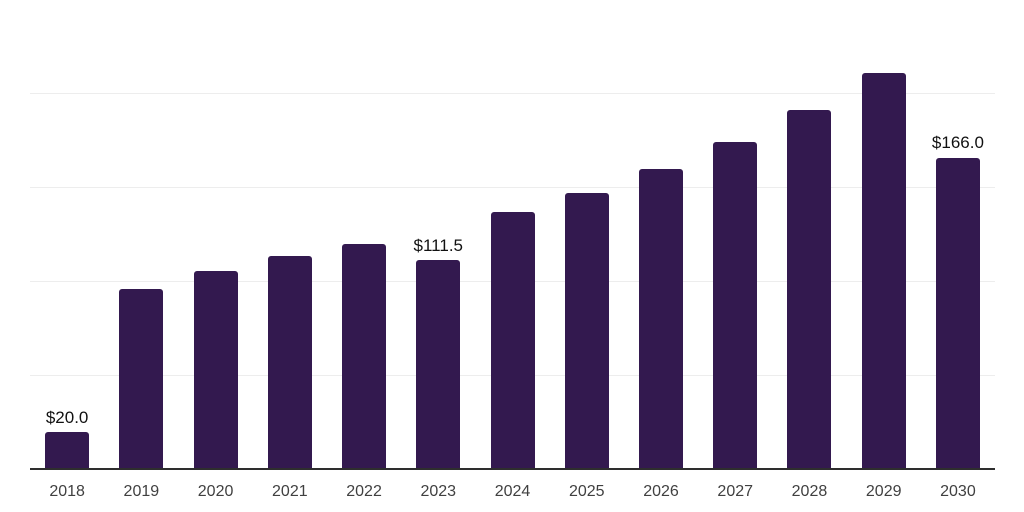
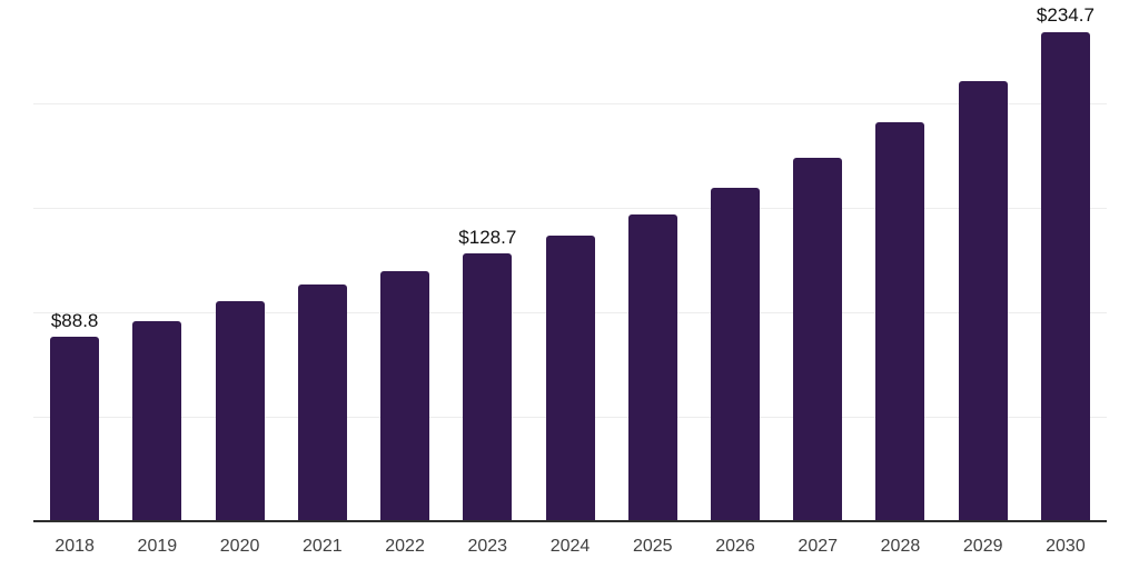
2018: $20.0 -> $88.8
2023: $111.5 -> $128.7
2030: $166.0 -> $234.7
